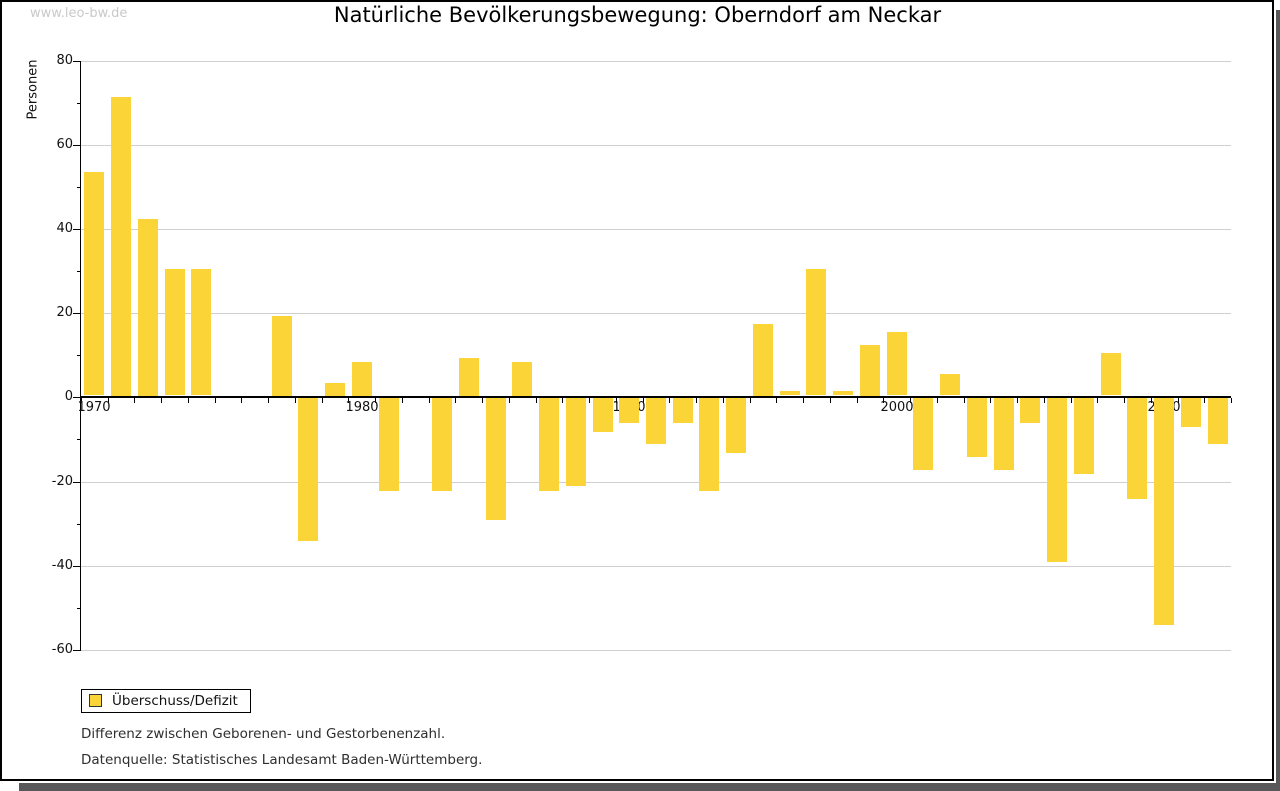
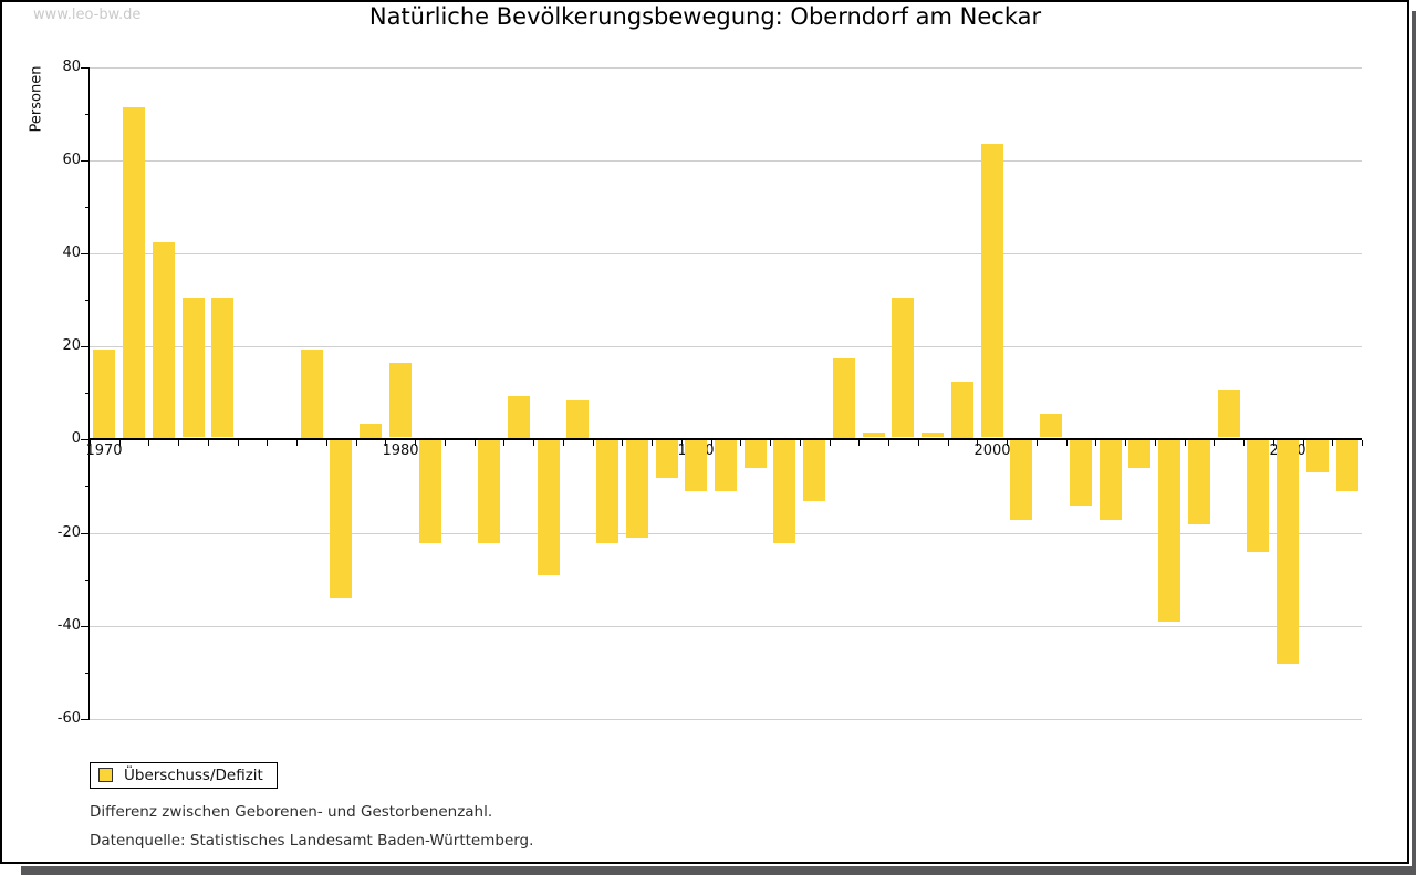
1970: 53 -> 19
1980: 8 -> 16
1990: -6 -> -11
2000: 15 -> 63
2010: -54 -> -48
